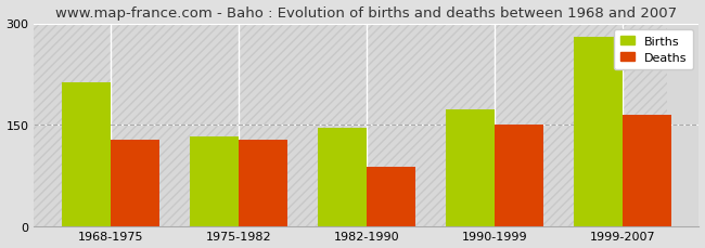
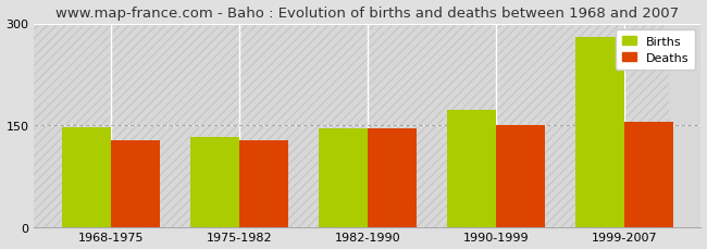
Births/1968-1975: 212 -> 147
Deaths/1982-1990: 88 -> 145
Deaths/1999-2007: 164 -> 155
